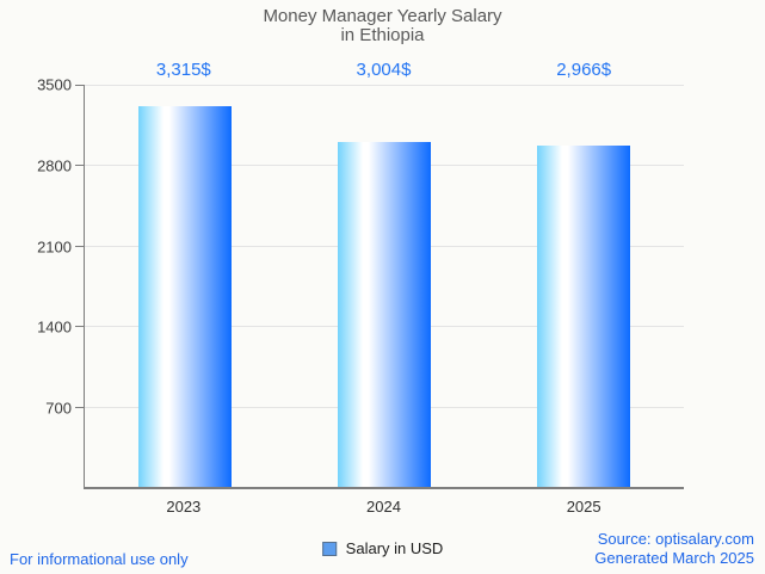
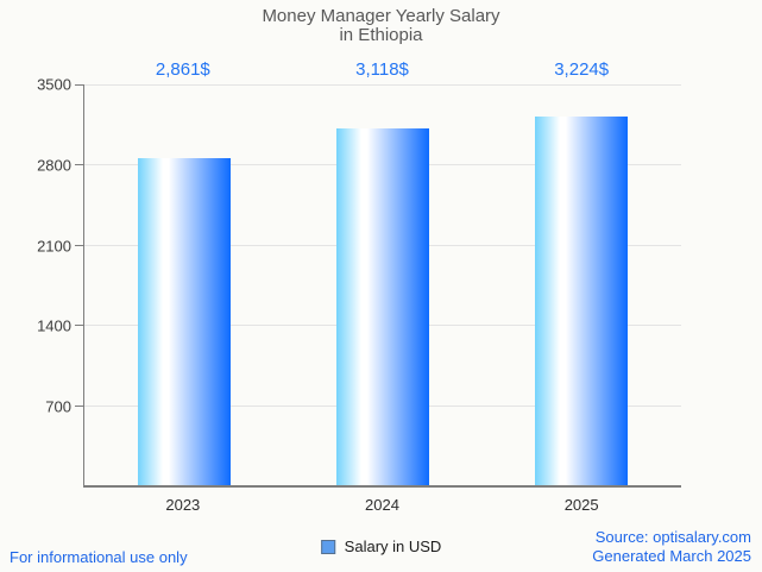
2023: 3,315 -> 2,861
2024: 3,004 -> 3,118
2025: 2,966 -> 3,224
